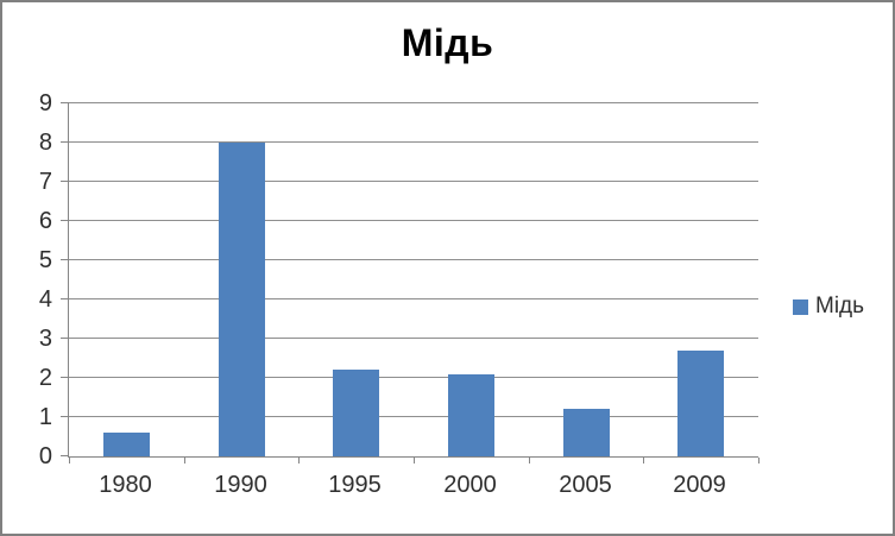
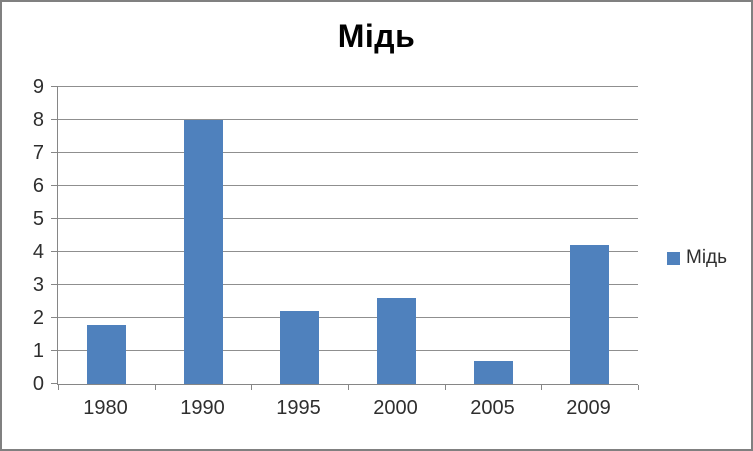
1980: 0.6 -> 1.8
2000: 2.1 -> 2.6
2005: 1.2 -> 0.7
2009: 2.7 -> 4.2
